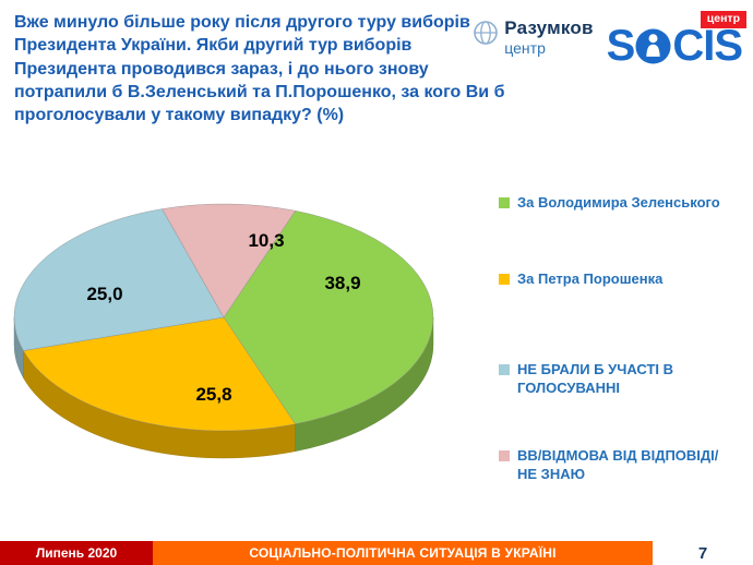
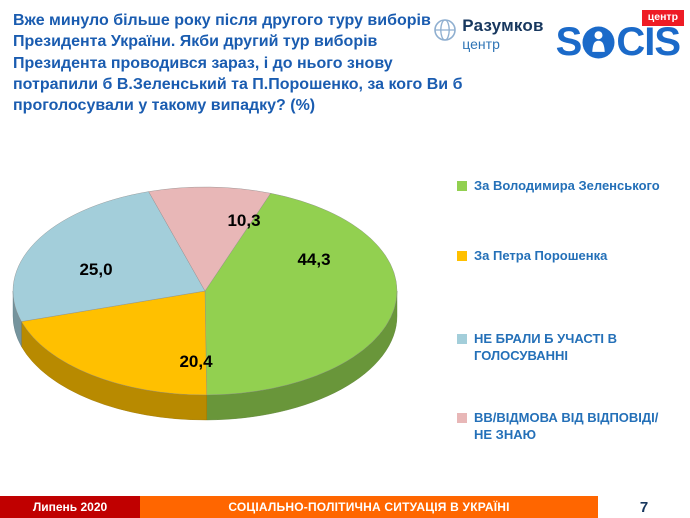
За Володимира Зеленського: 38,9 -> 44,3
За Петра Порошенка: 25,8 -> 20,4
